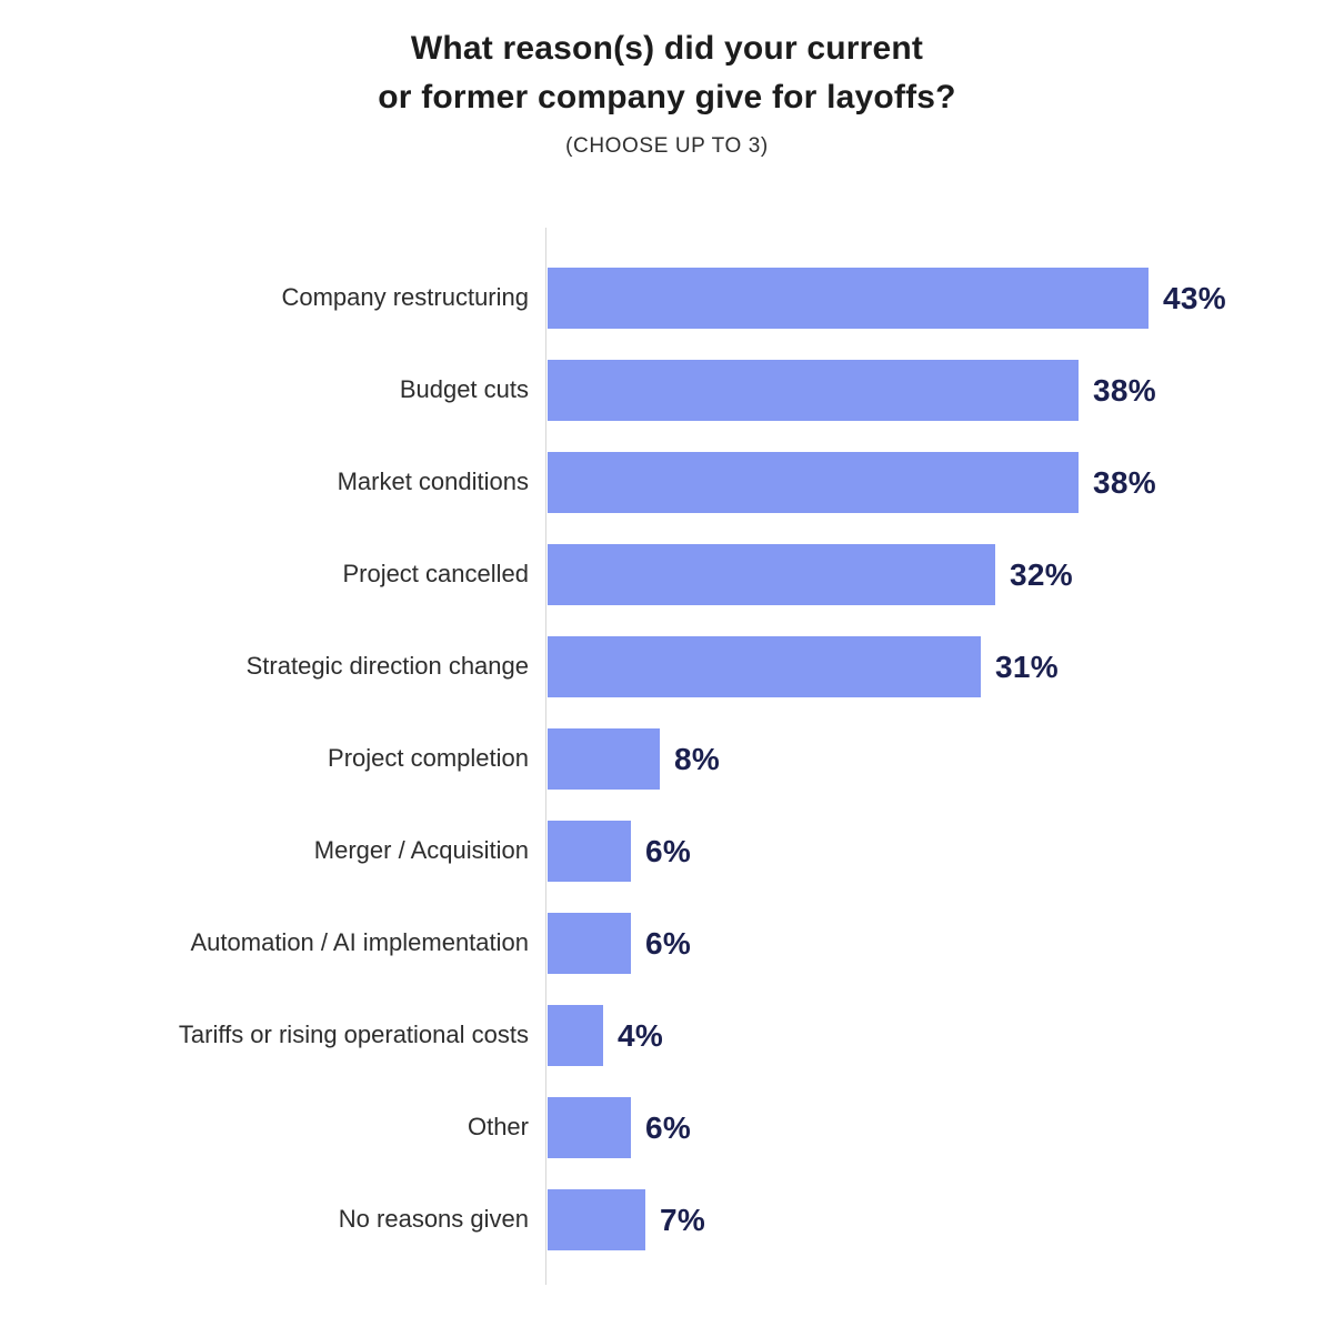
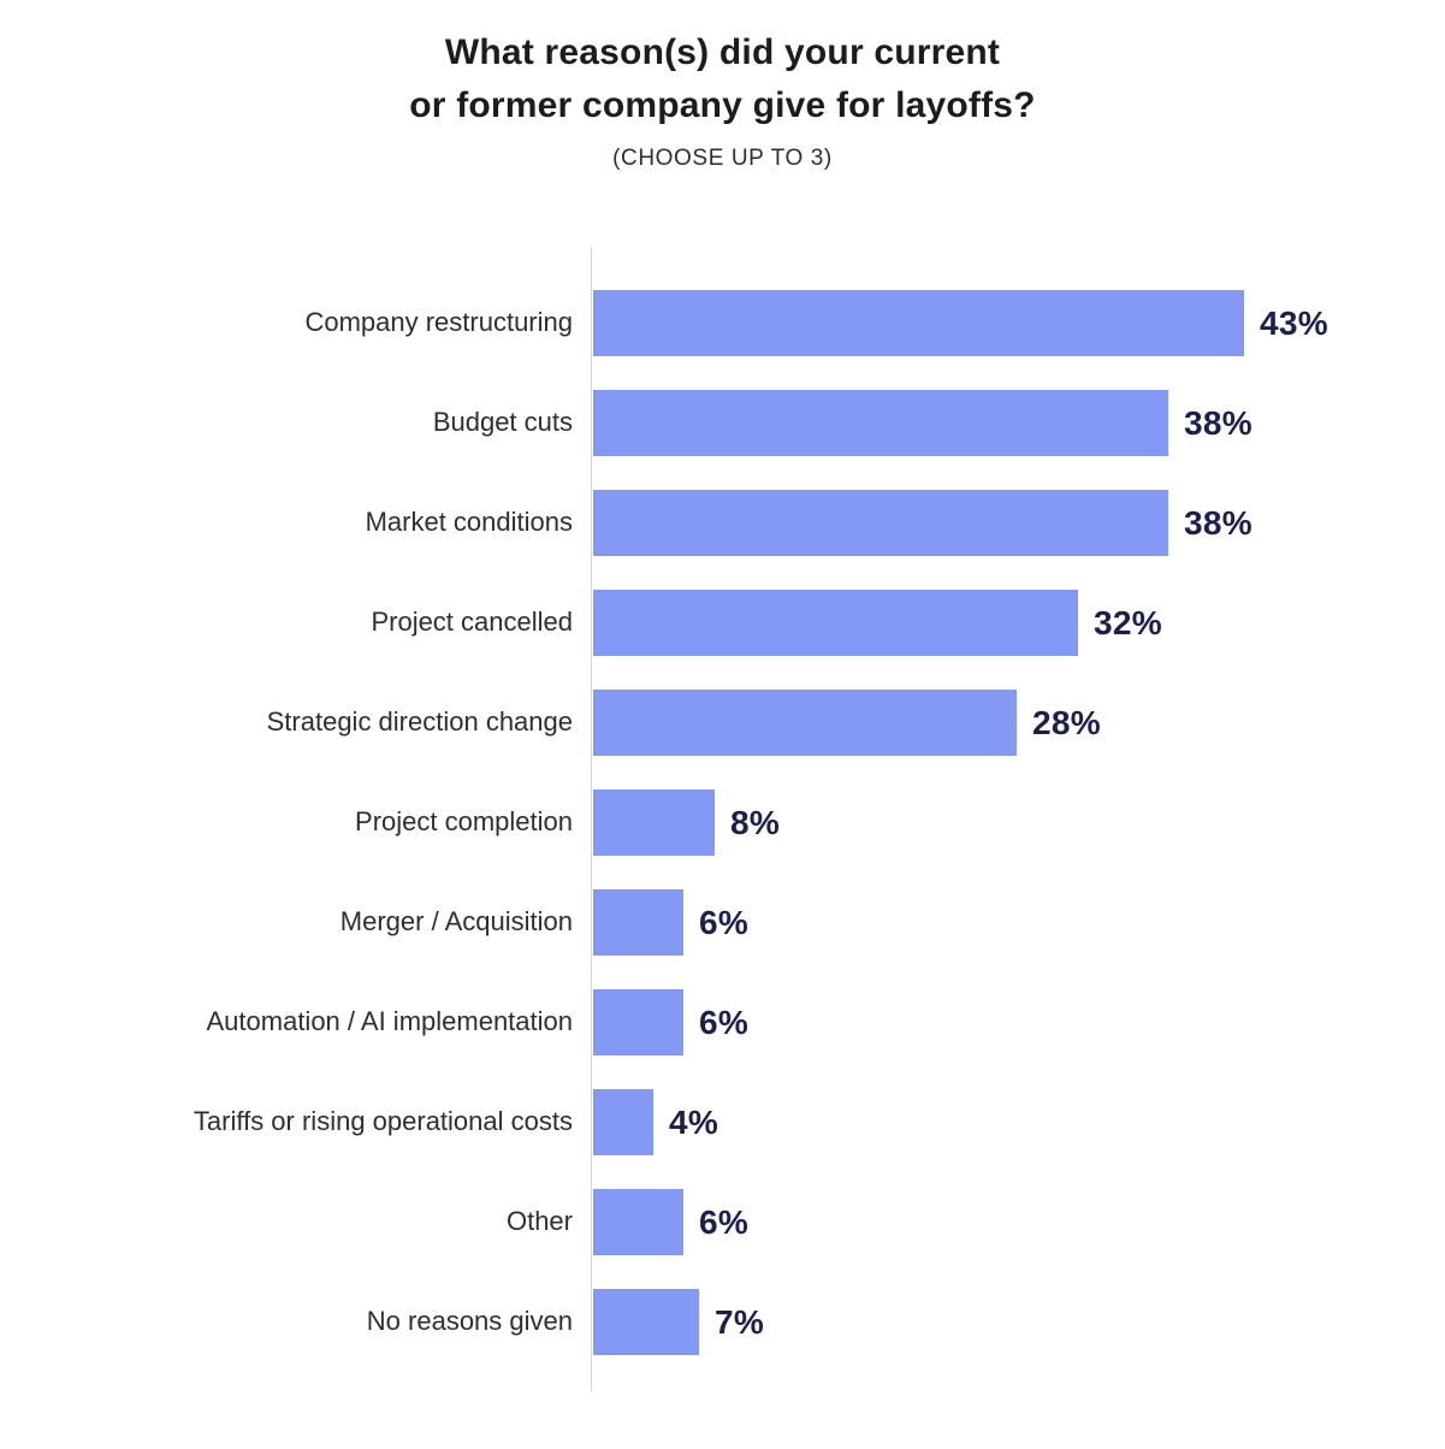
Strategic direction change: 31% -> 28%
